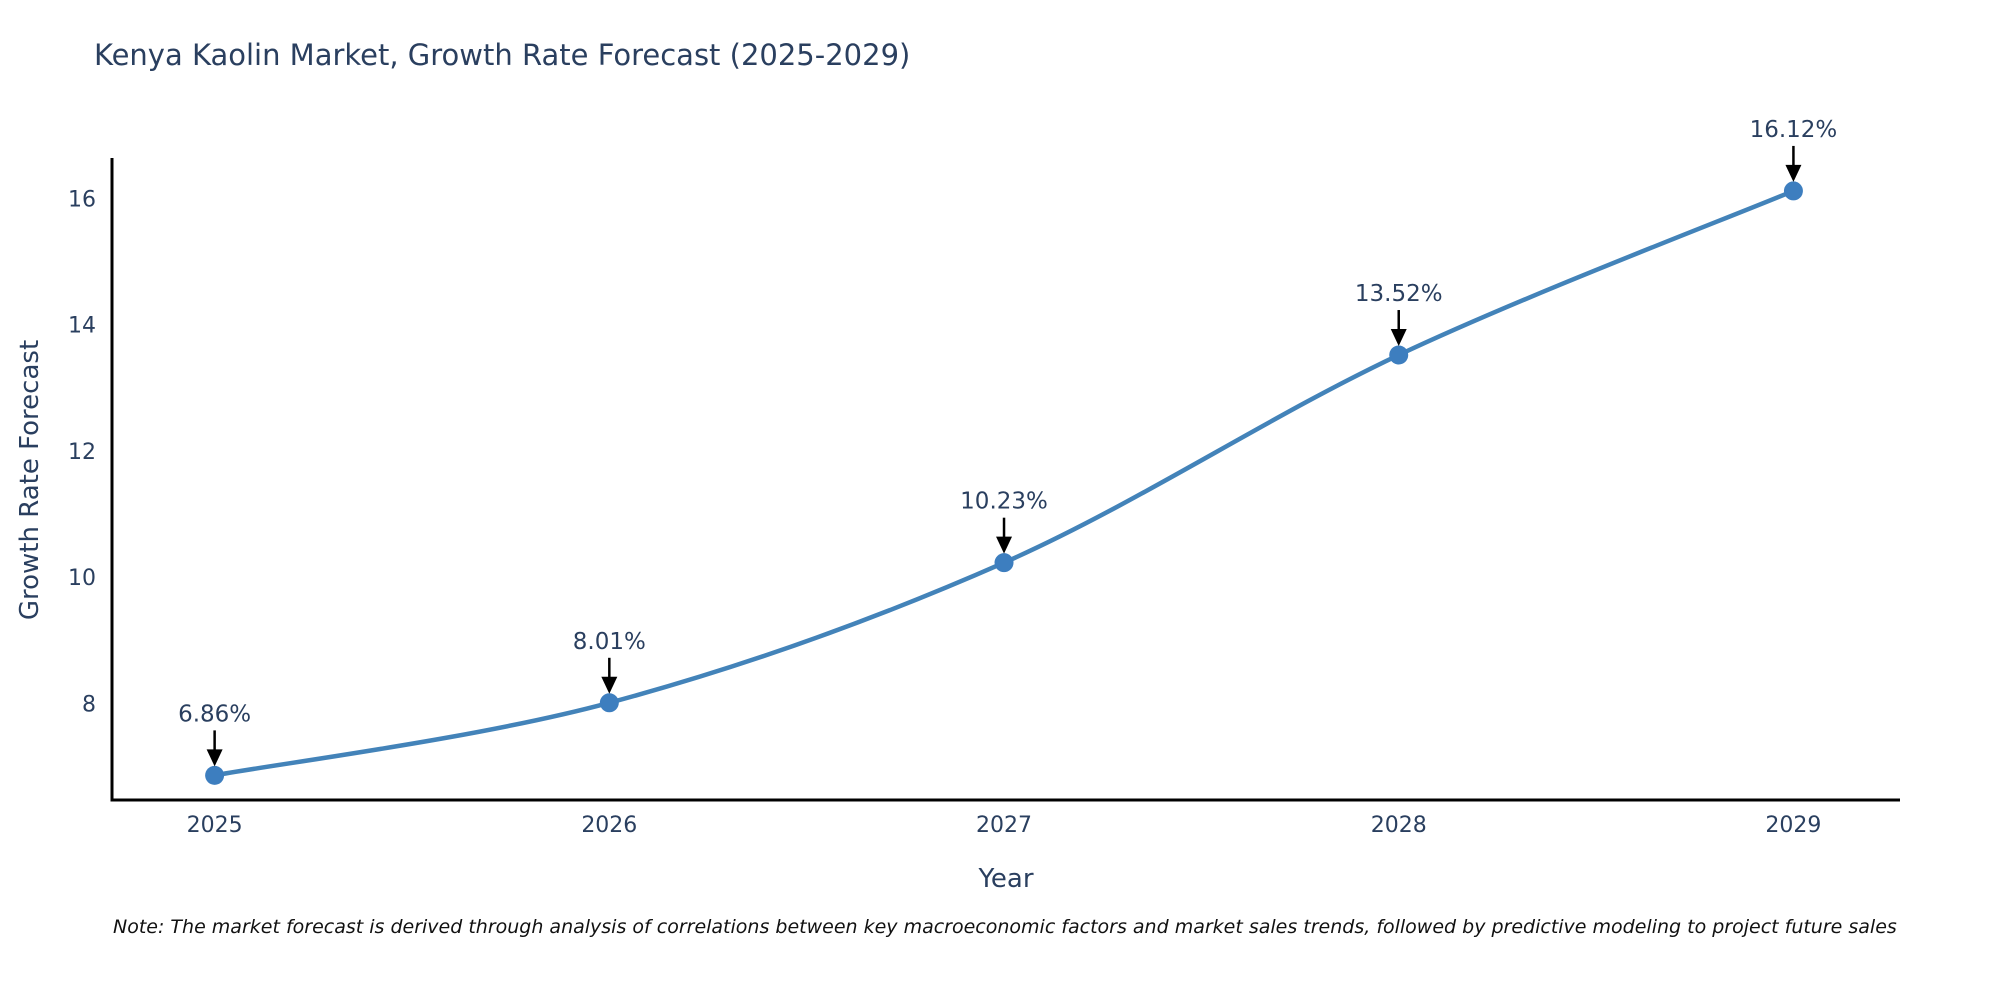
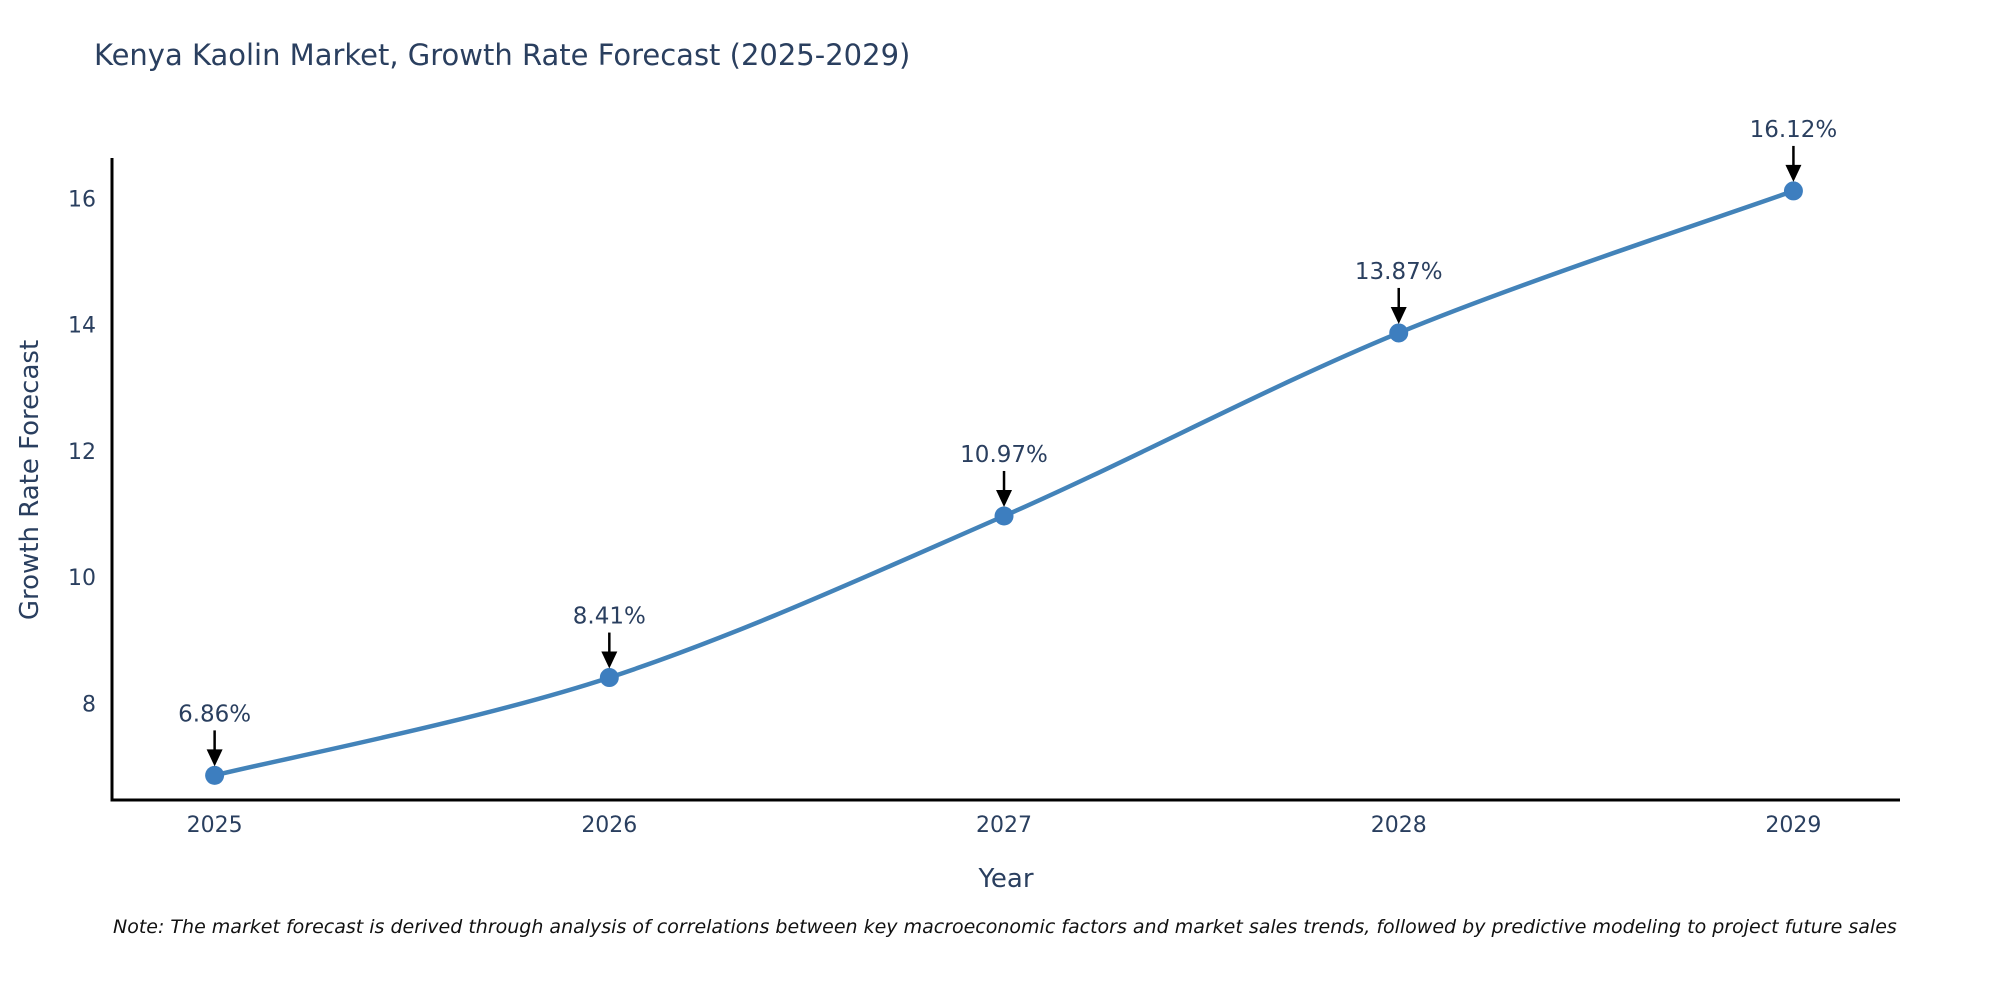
2026: 8.01% -> 8.41%
2027: 10.23% -> 10.97%
2028: 13.52% -> 13.87%
